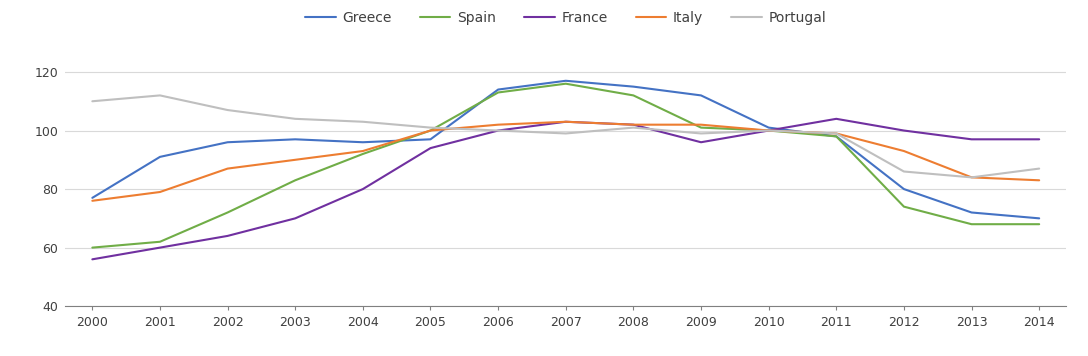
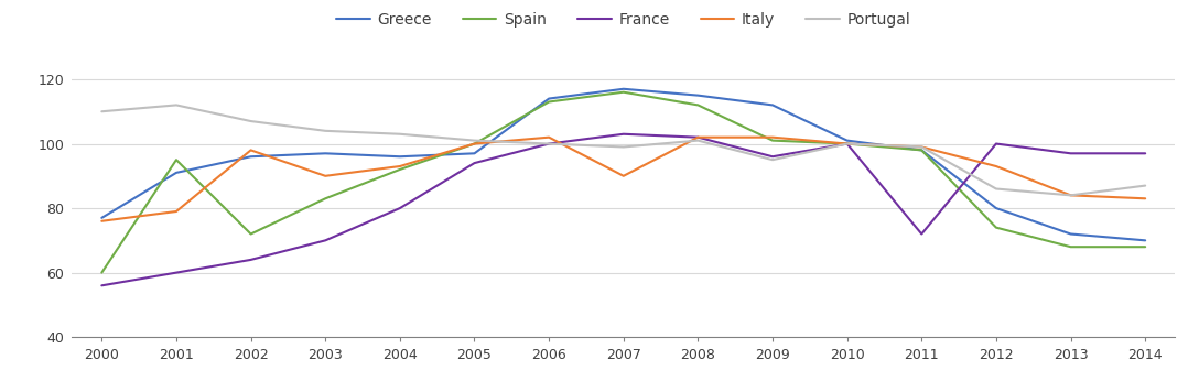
Spain/2001: 62 -> 95
Italy/2002: 87 -> 98
Italy/2007: 103 -> 90
Portugal/2009: 99 -> 95
France/2011: 104 -> 72
